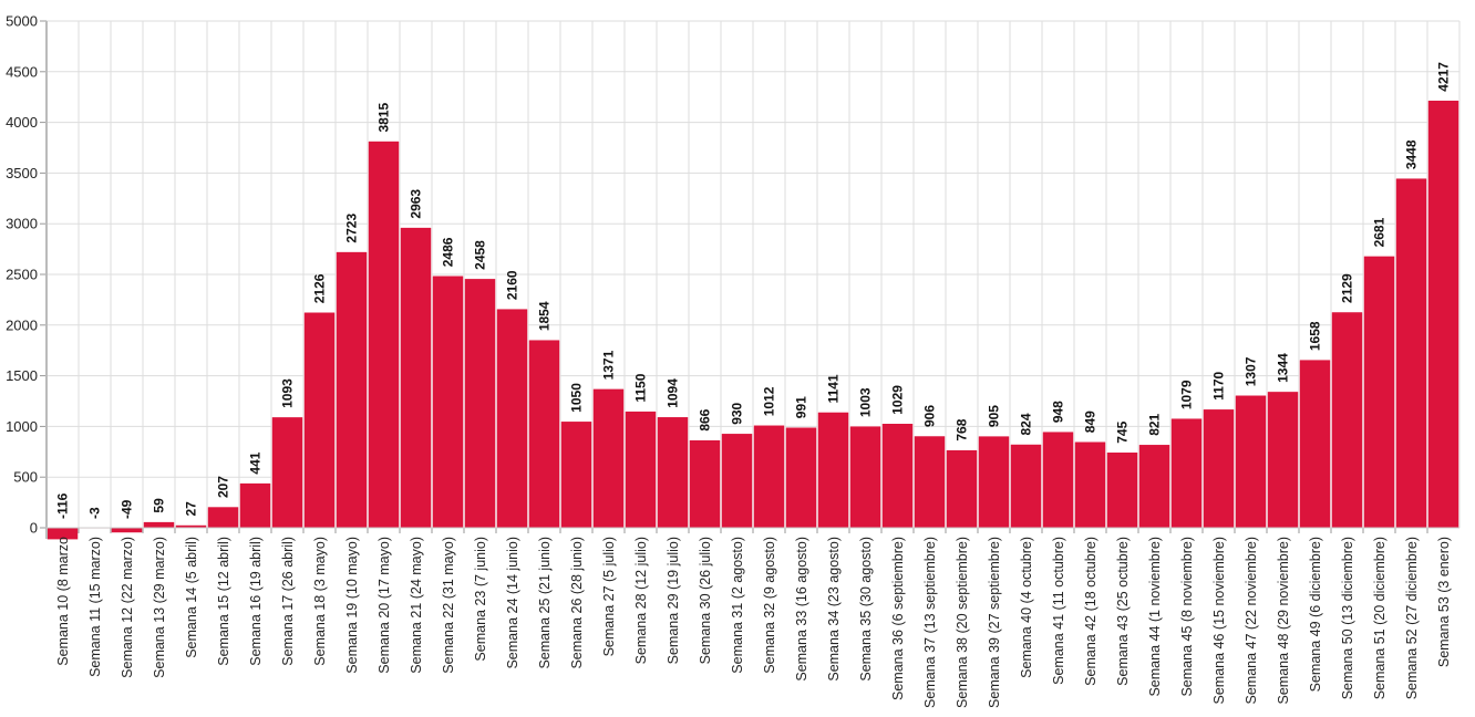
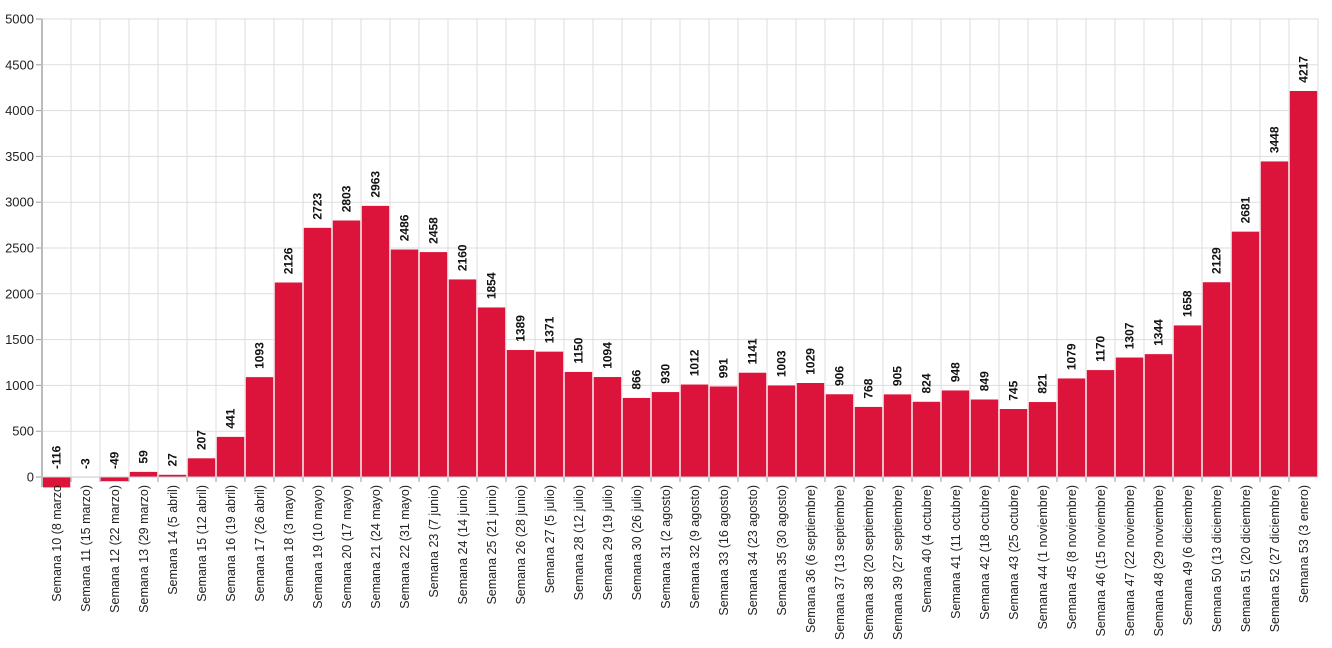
Semana 20 (17 mayo): 3815 -> 2803
Semana 26 (28 junio): 1050 -> 1389
